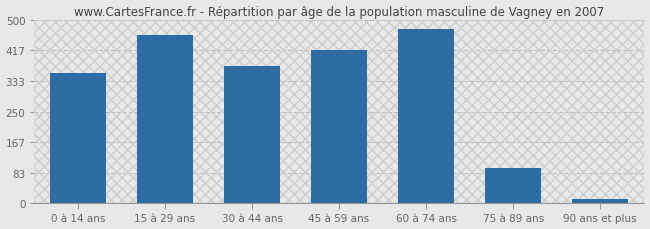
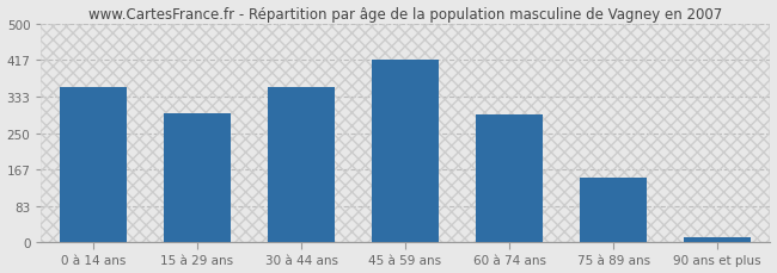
15 à 29 ans: 460 -> 295
30 à 44 ans: 375 -> 355
60 à 74 ans: 475 -> 292
75 à 89 ans: 95 -> 148
